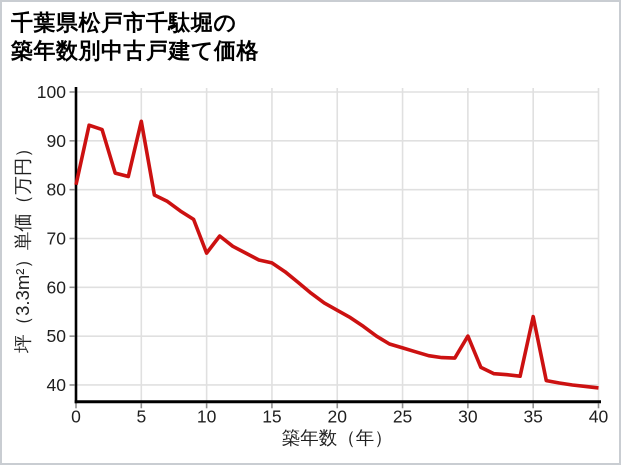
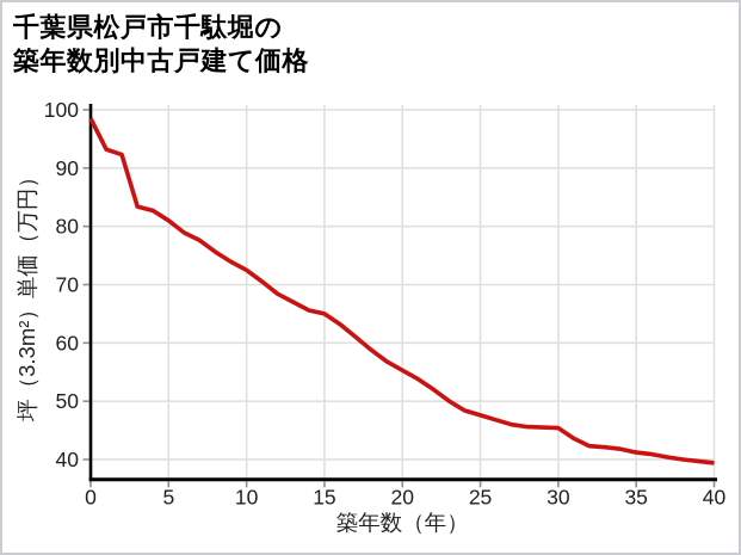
0: 81 -> 98
5: 94 -> 81
10: 67 -> 72
30: 50 -> 45
35: 54 -> 41
